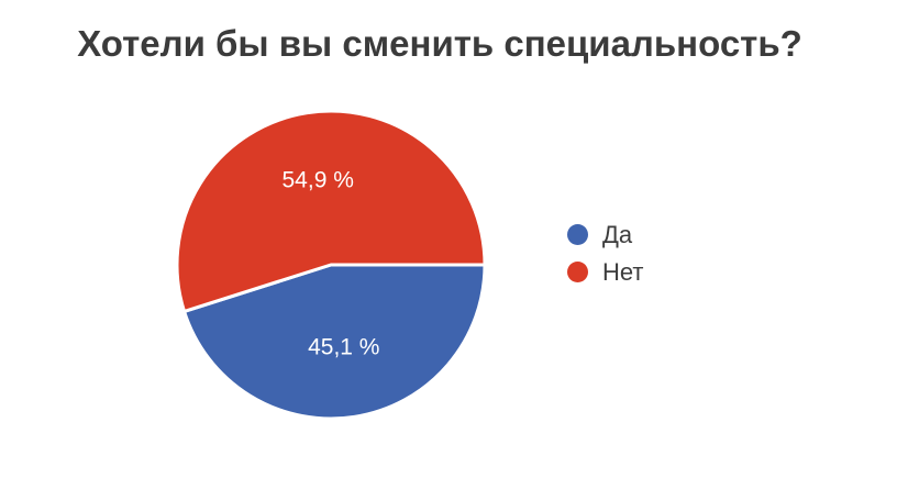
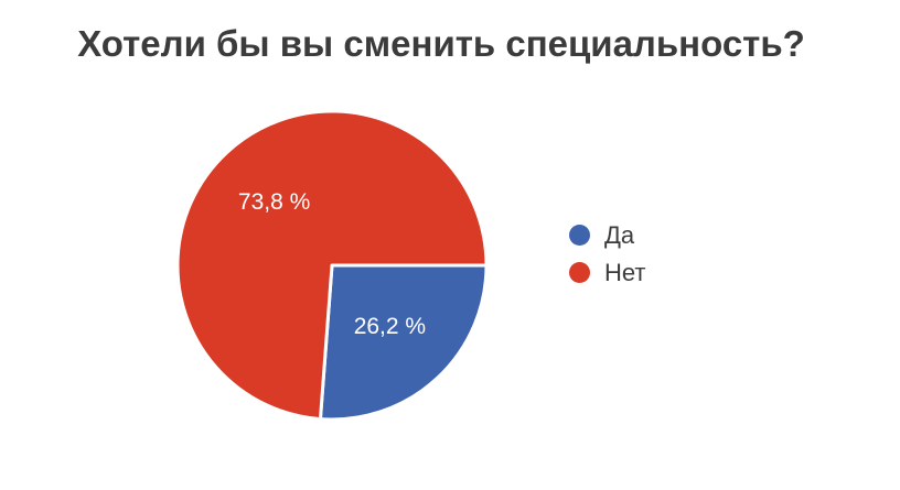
Да: 45,1 -> 26,2
Нет: 54,9 -> 73,8
